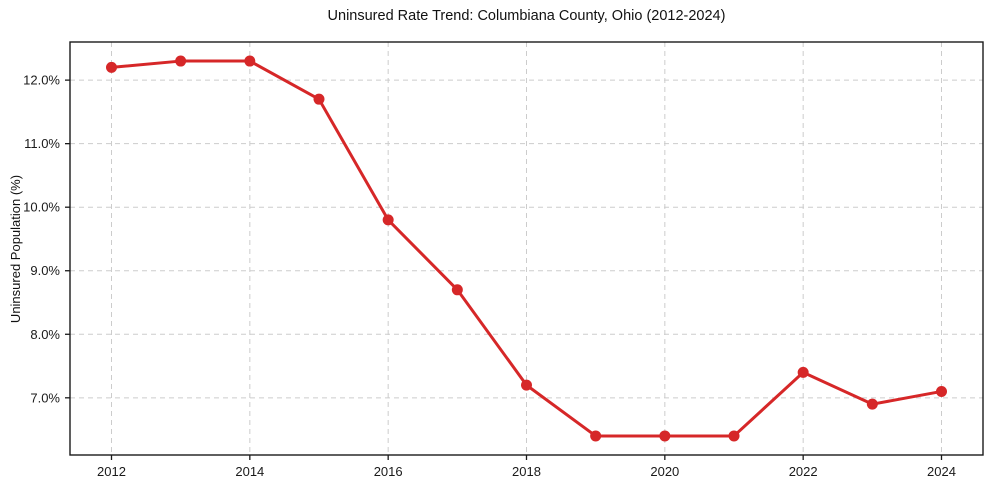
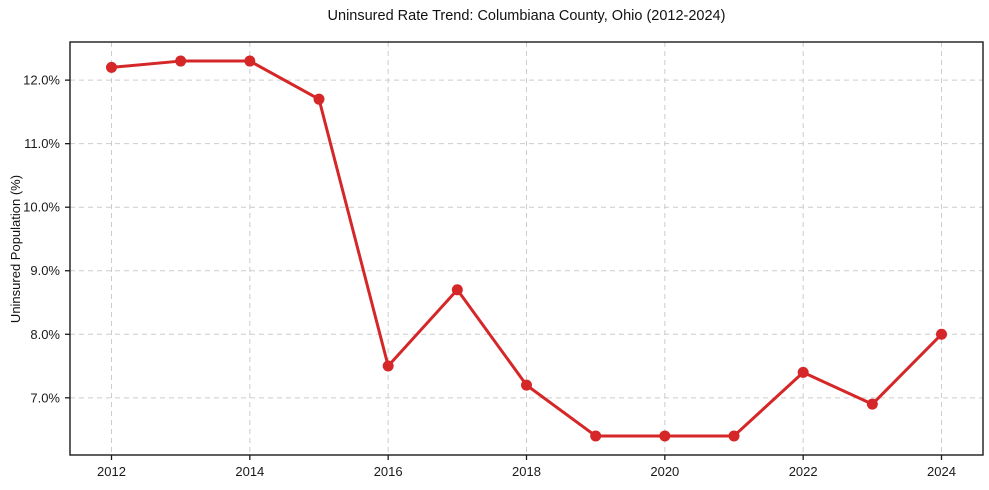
2016: 9.8% -> 7.5%
2024: 7.1% -> 8.0%
